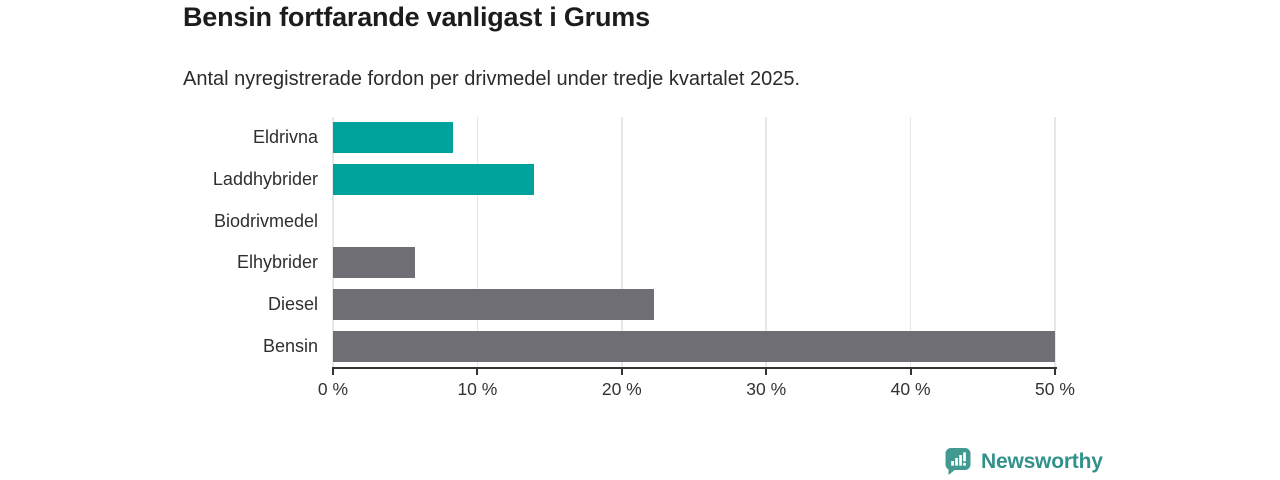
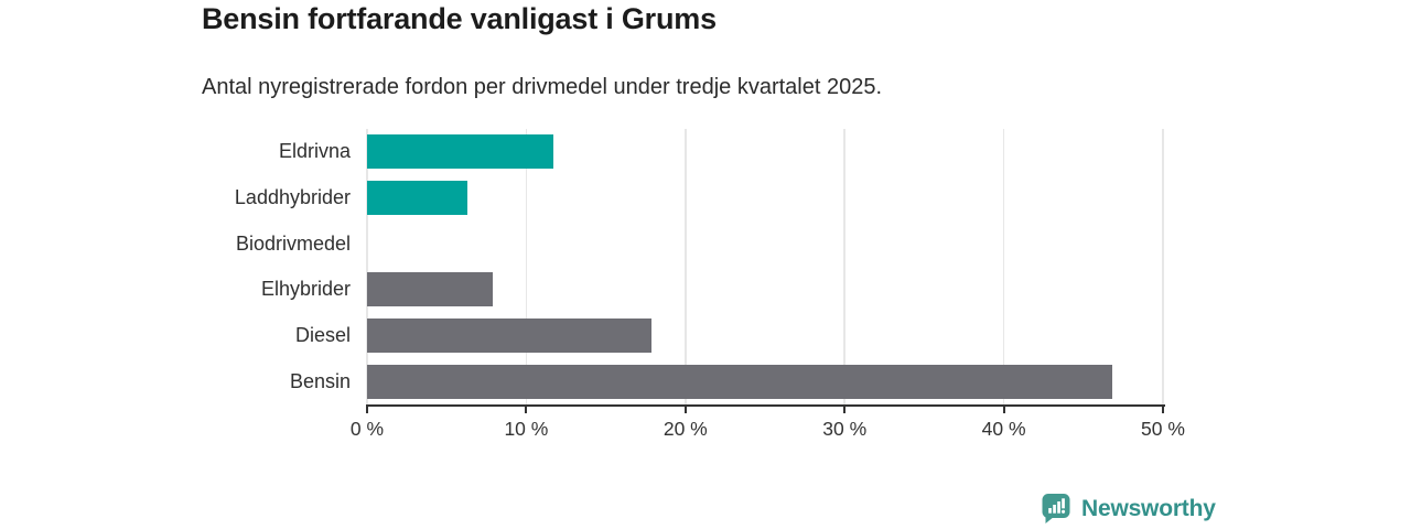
Eldrivna: 8.3% -> 11.7%
Laddhybrider: 13.9% -> 6.3%
Elhybrider: 5.7% -> 7.9%
Diesel: 22.2% -> 17.9%
Bensin: 50.0% -> 46.8%
